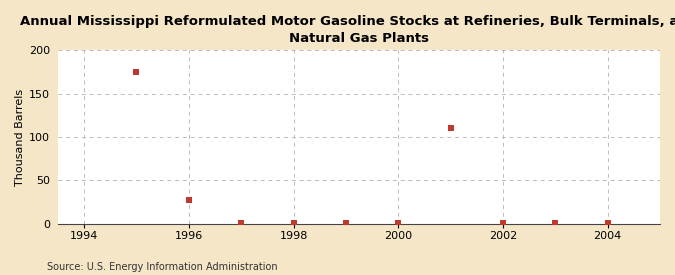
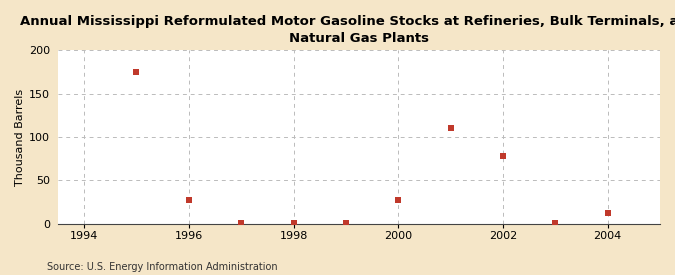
2000: 1 -> 28
2002: 1 -> 78
2004: 1 -> 12
